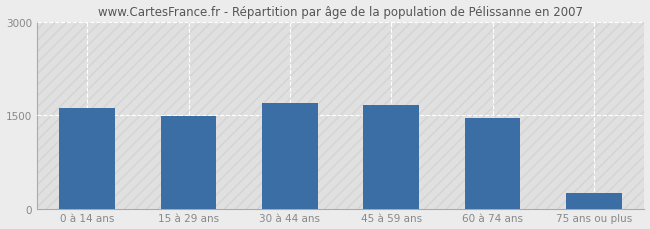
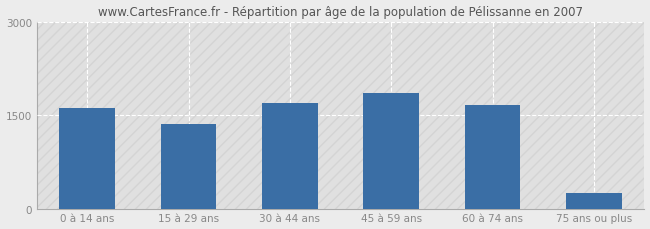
15 à 29 ans: 1480 -> 1360
45 à 59 ans: 1660 -> 1860
60 à 74 ans: 1460 -> 1660
